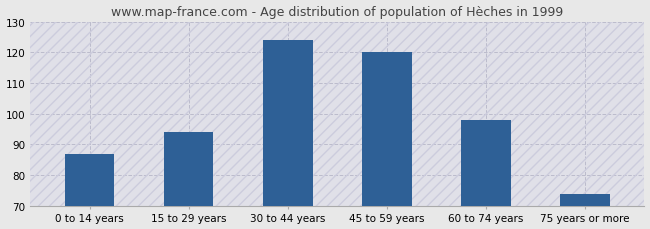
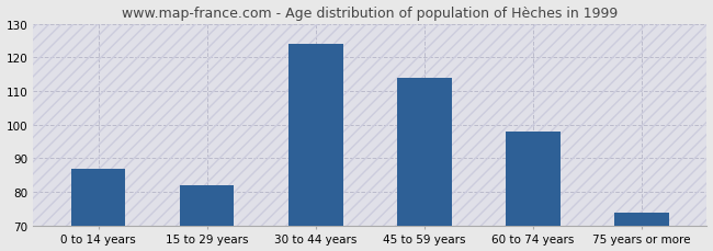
15 to 29 years: 94 -> 82
45 to 59 years: 120 -> 114
